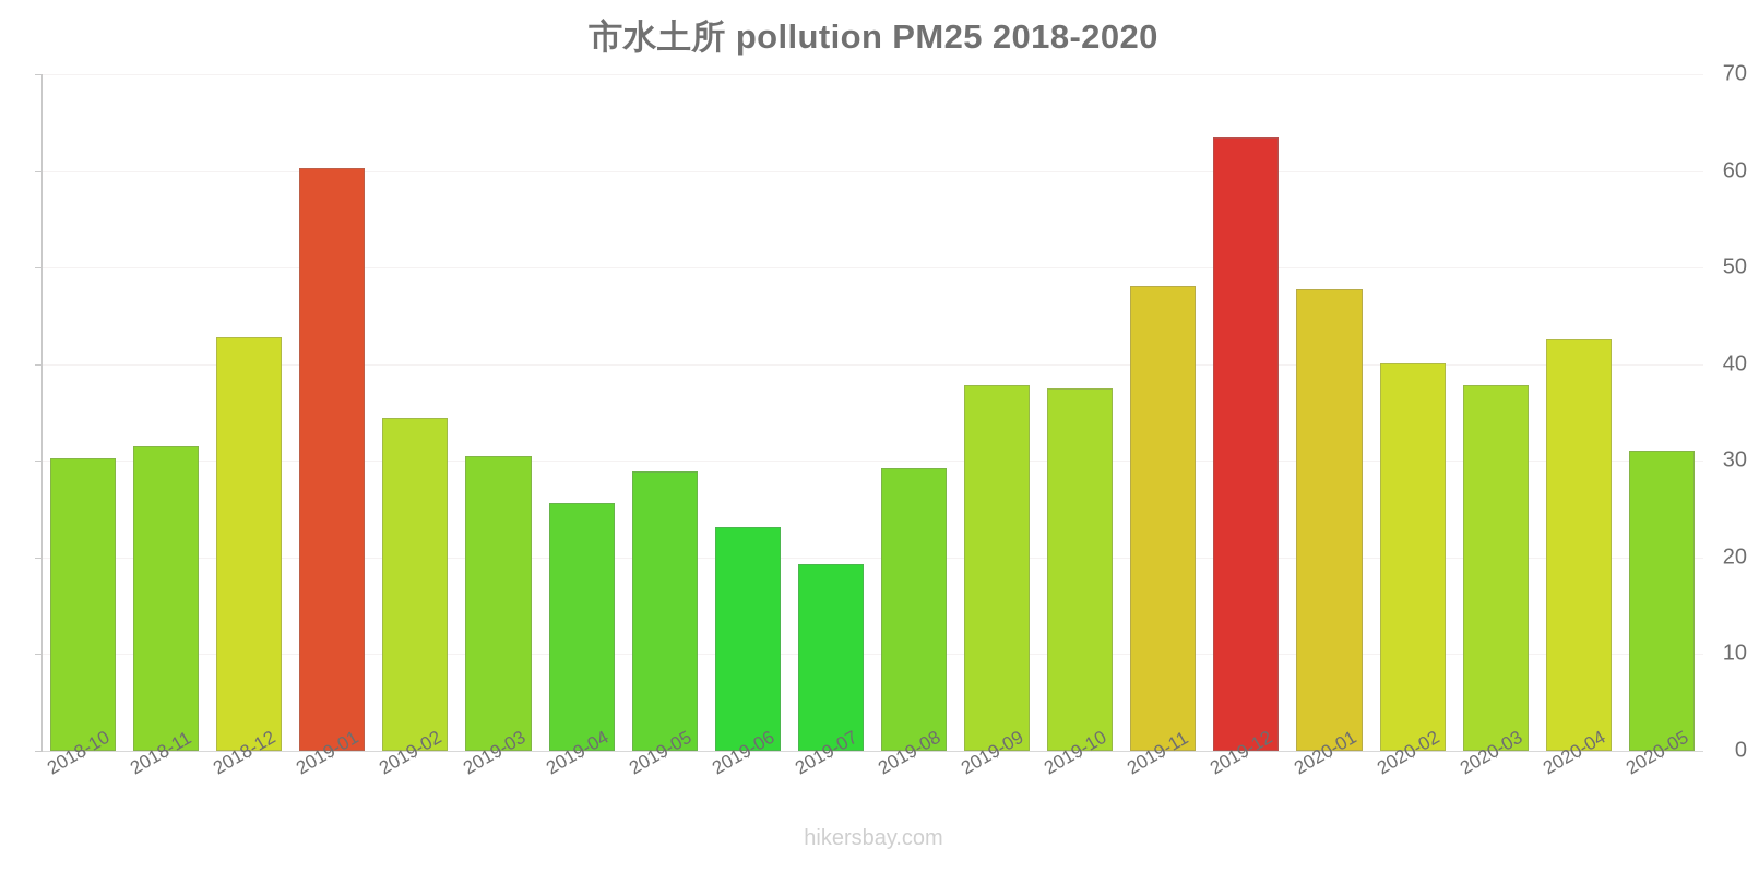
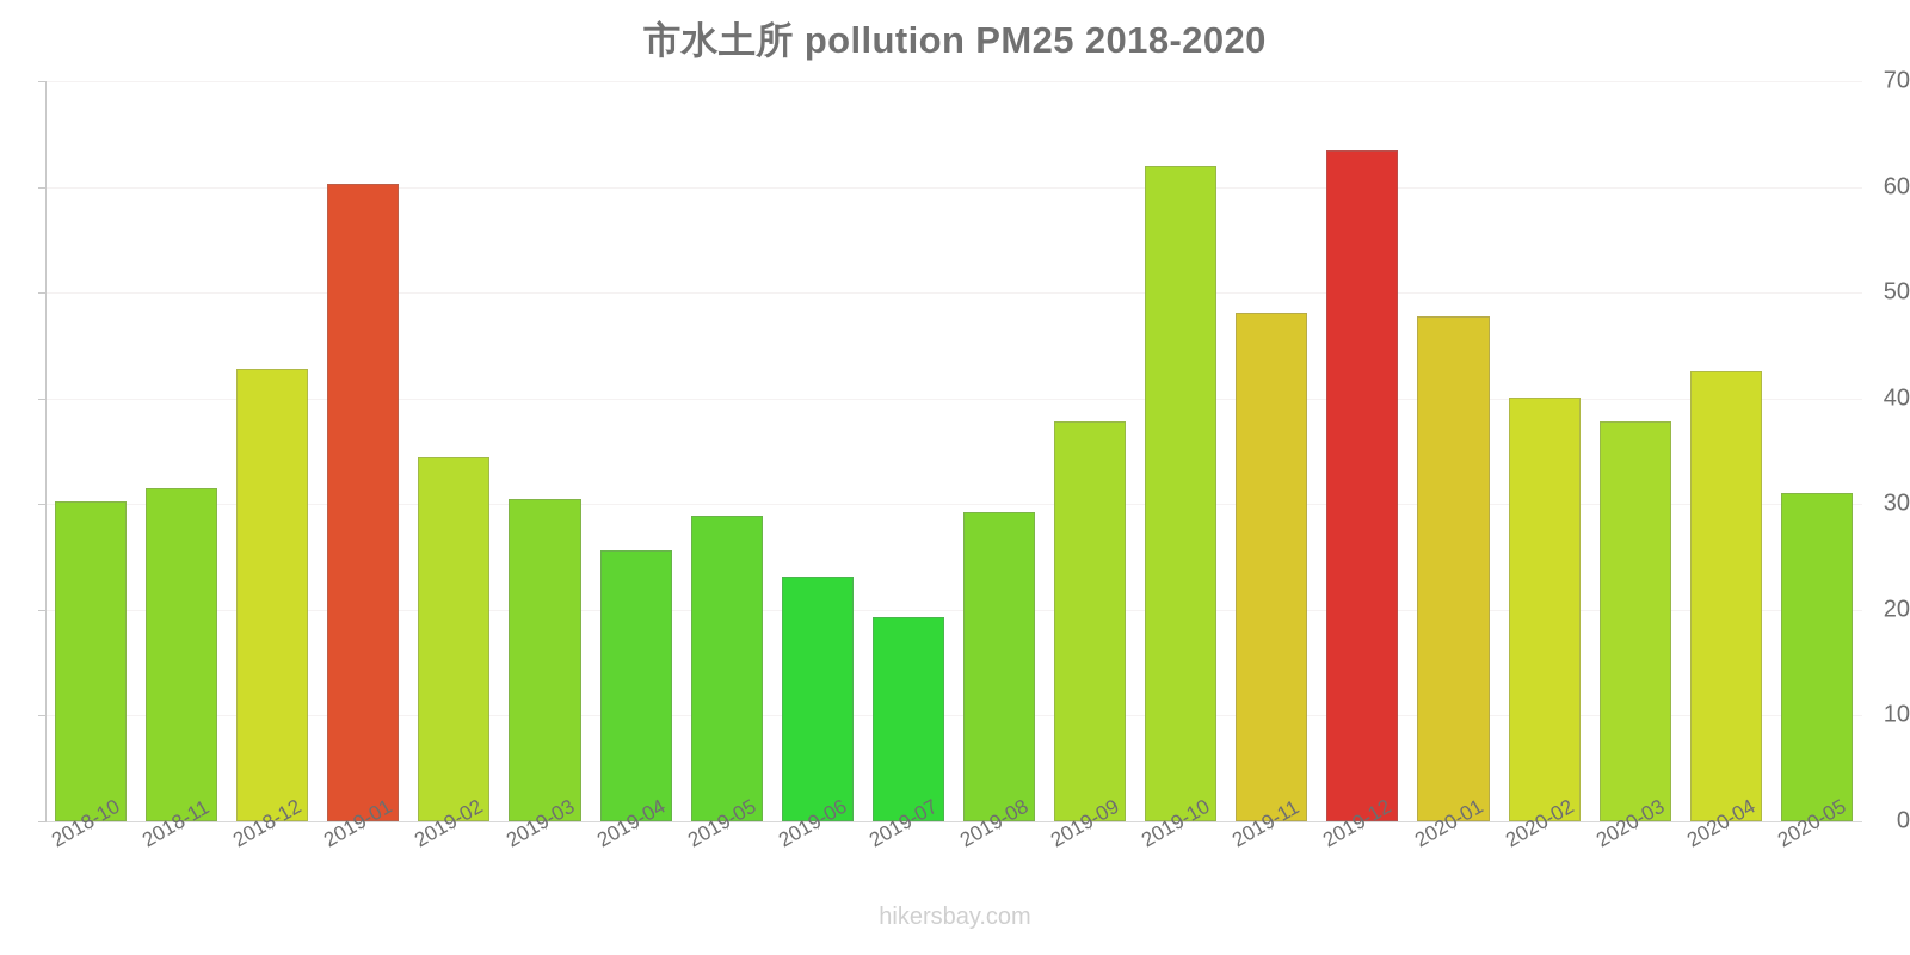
2019-10: 38 -> 62
